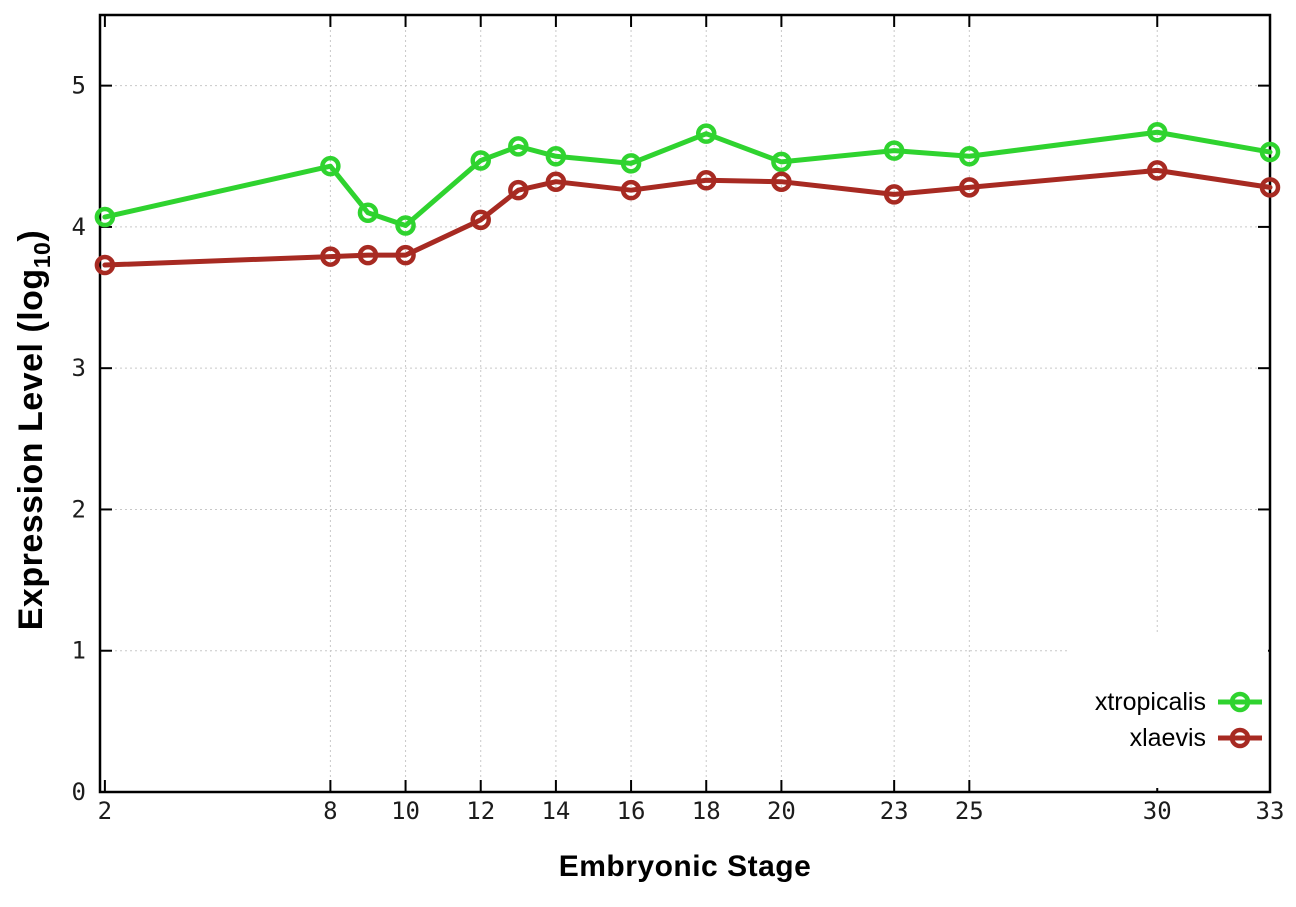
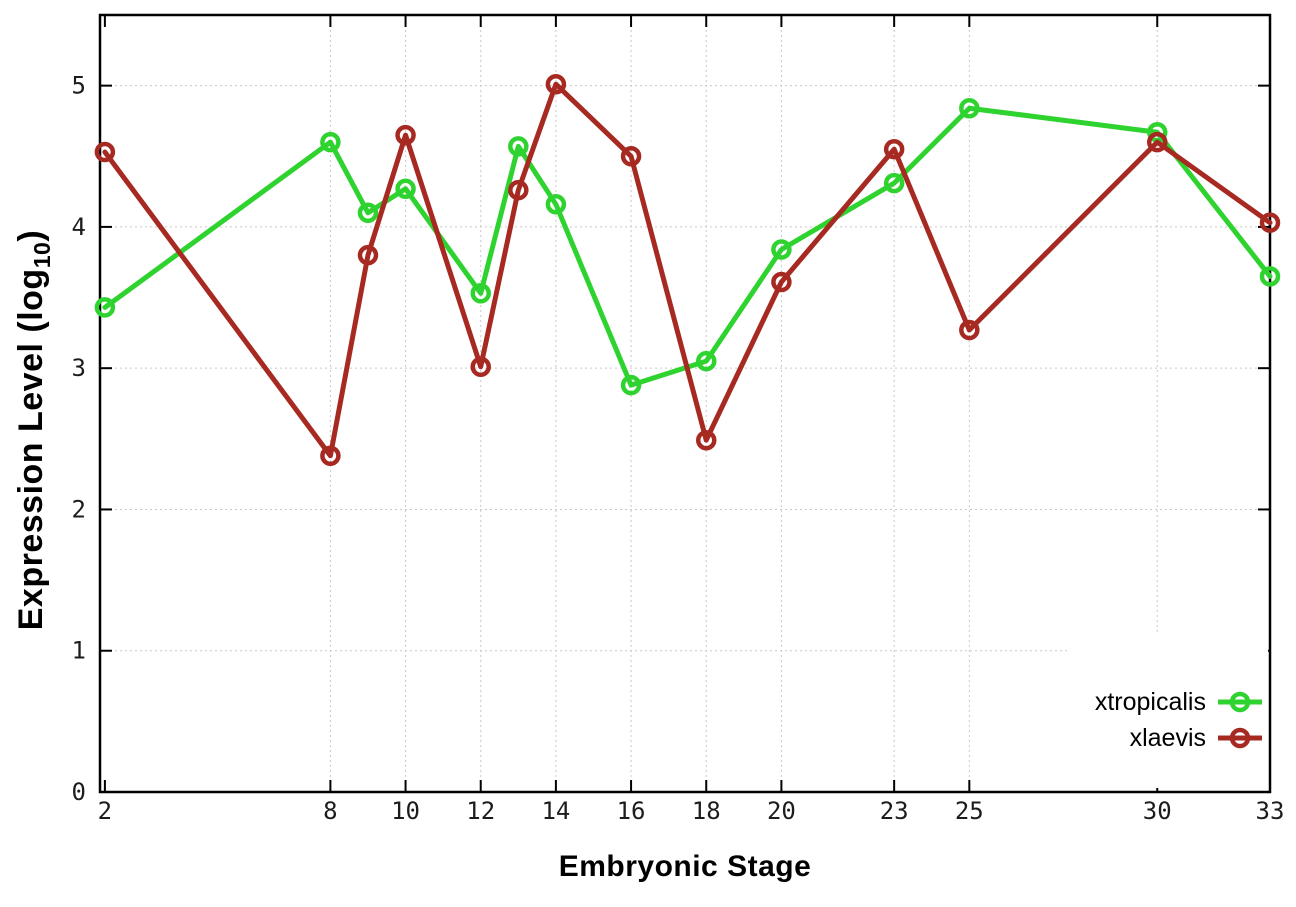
xtropicalis/2: 4.07 -> 3.43
xlaevis/2: 3.73 -> 4.53
xtropicalis/8: 4.43 -> 4.60
xlaevis/8: 3.79 -> 2.38
xtropicalis/10: 4.01 -> 4.27
xlaevis/10: 3.80 -> 4.65
xtropicalis/12: 4.47 -> 3.53
xlaevis/12: 4.05 -> 3.01
xtropicalis/14: 4.50 -> 4.16
xlaevis/14: 4.32 -> 5.01
xtropicalis/16: 4.45 -> 2.88
xlaevis/16: 4.26 -> 4.50
xtropicalis/18: 4.66 -> 3.05
xlaevis/18: 4.33 -> 2.49
xtropicalis/20: 4.46 -> 3.84
xlaevis/20: 4.32 -> 3.61
xtropicalis/23: 4.54 -> 4.31
xlaevis/23: 4.23 -> 4.55
xtropicalis/25: 4.50 -> 4.84
xlaevis/25: 4.28 -> 3.27
xlaevis/30: 4.40 -> 4.60
xtropicalis/33: 4.53 -> 3.65
xlaevis/33: 4.28 -> 4.03
